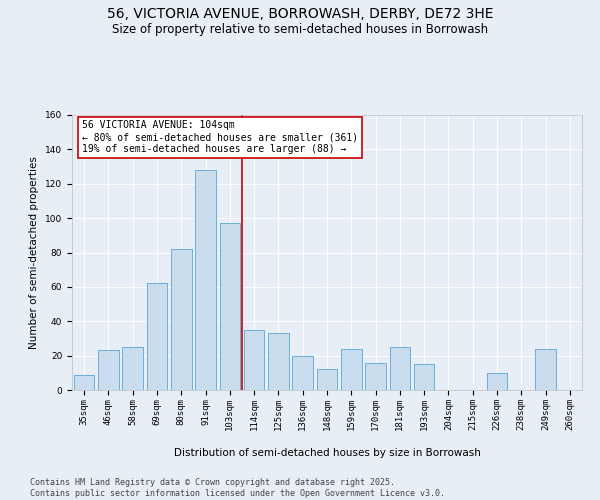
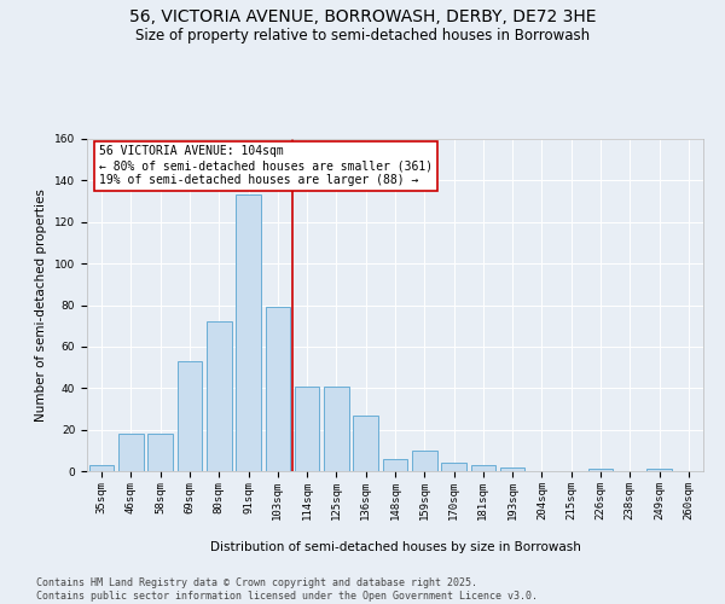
35sqm: 9 -> 3
46sqm: 23 -> 18
58sqm: 25 -> 18
69sqm: 62 -> 53
80sqm: 82 -> 72
91sqm: 128 -> 133
103sqm: 97 -> 79
114sqm: 35 -> 41
125sqm: 33 -> 41
136sqm: 20 -> 27
148sqm: 12 -> 6
159sqm: 24 -> 10
170sqm: 16 -> 4
181sqm: 25 -> 3
193sqm: 15 -> 2
226sqm: 10 -> 1
249sqm: 24 -> 1
